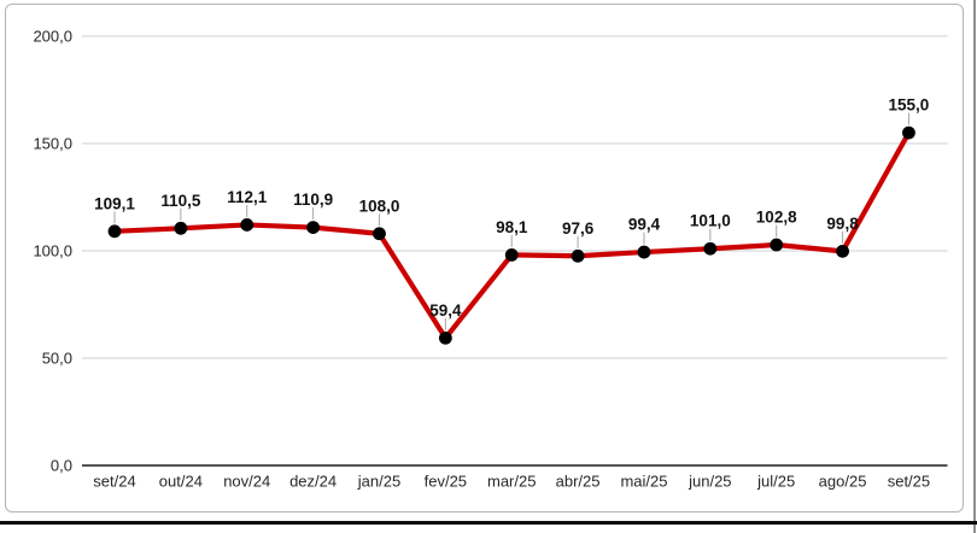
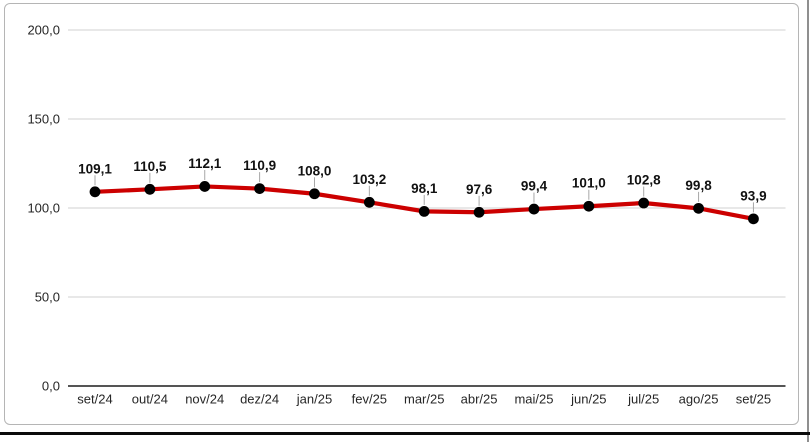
fev/25: 59,4 -> 103,2
set/25: 155,0 -> 93,9
